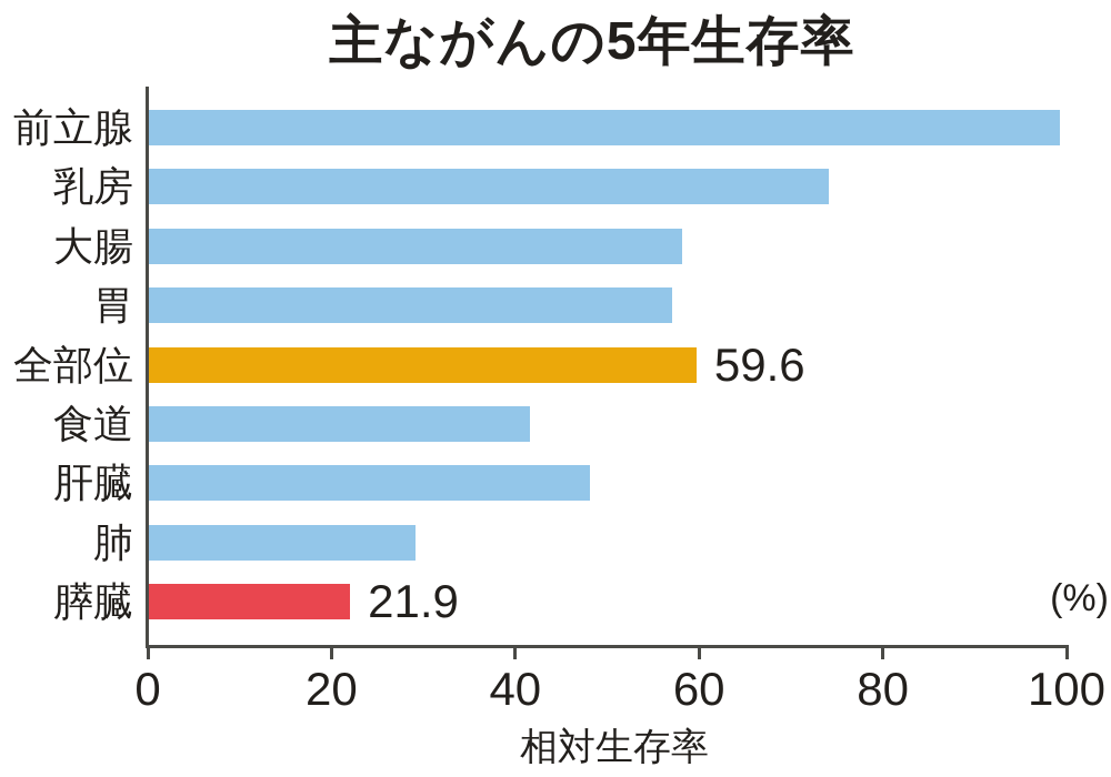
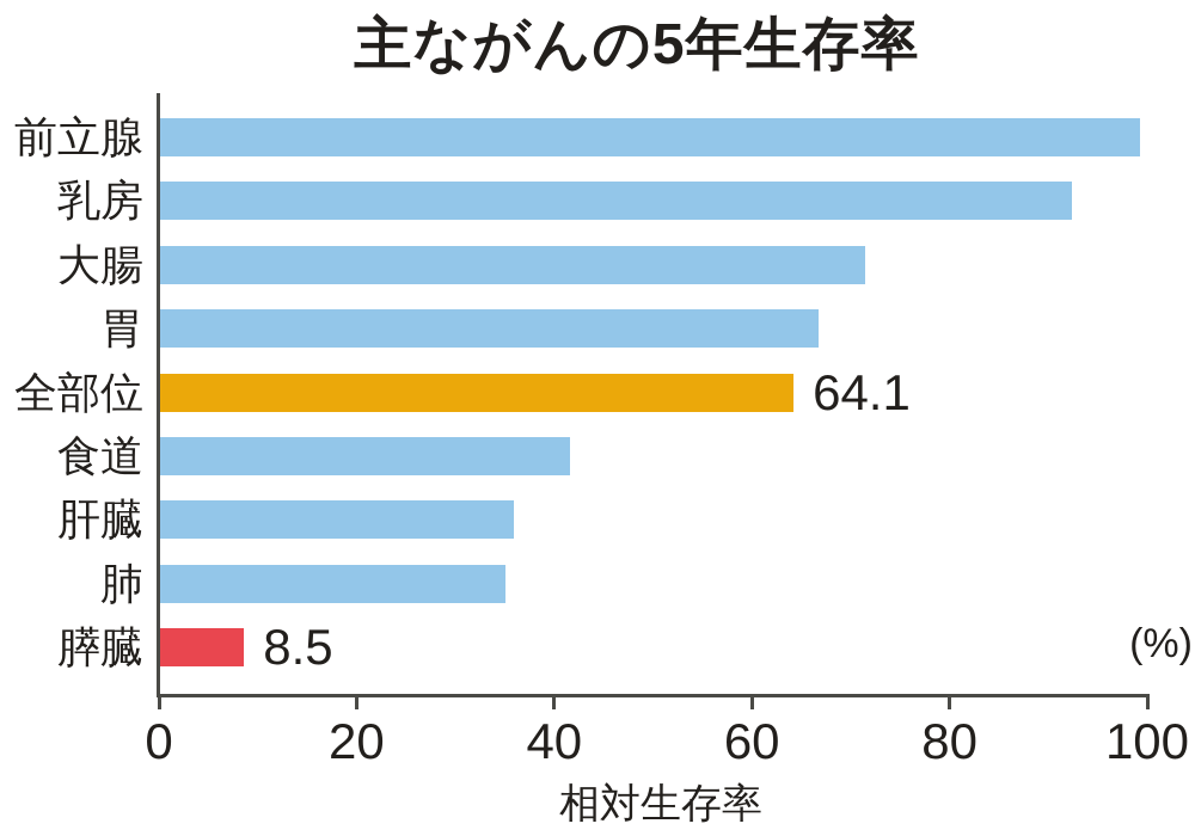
乳房: 74 -> 92
大腸: 58 -> 71
胃: 57 -> 67
全部位: 59.6 -> 64.1
肝臓: 48 -> 36
肺: 29 -> 35
膵臓: 21.9 -> 8.5
